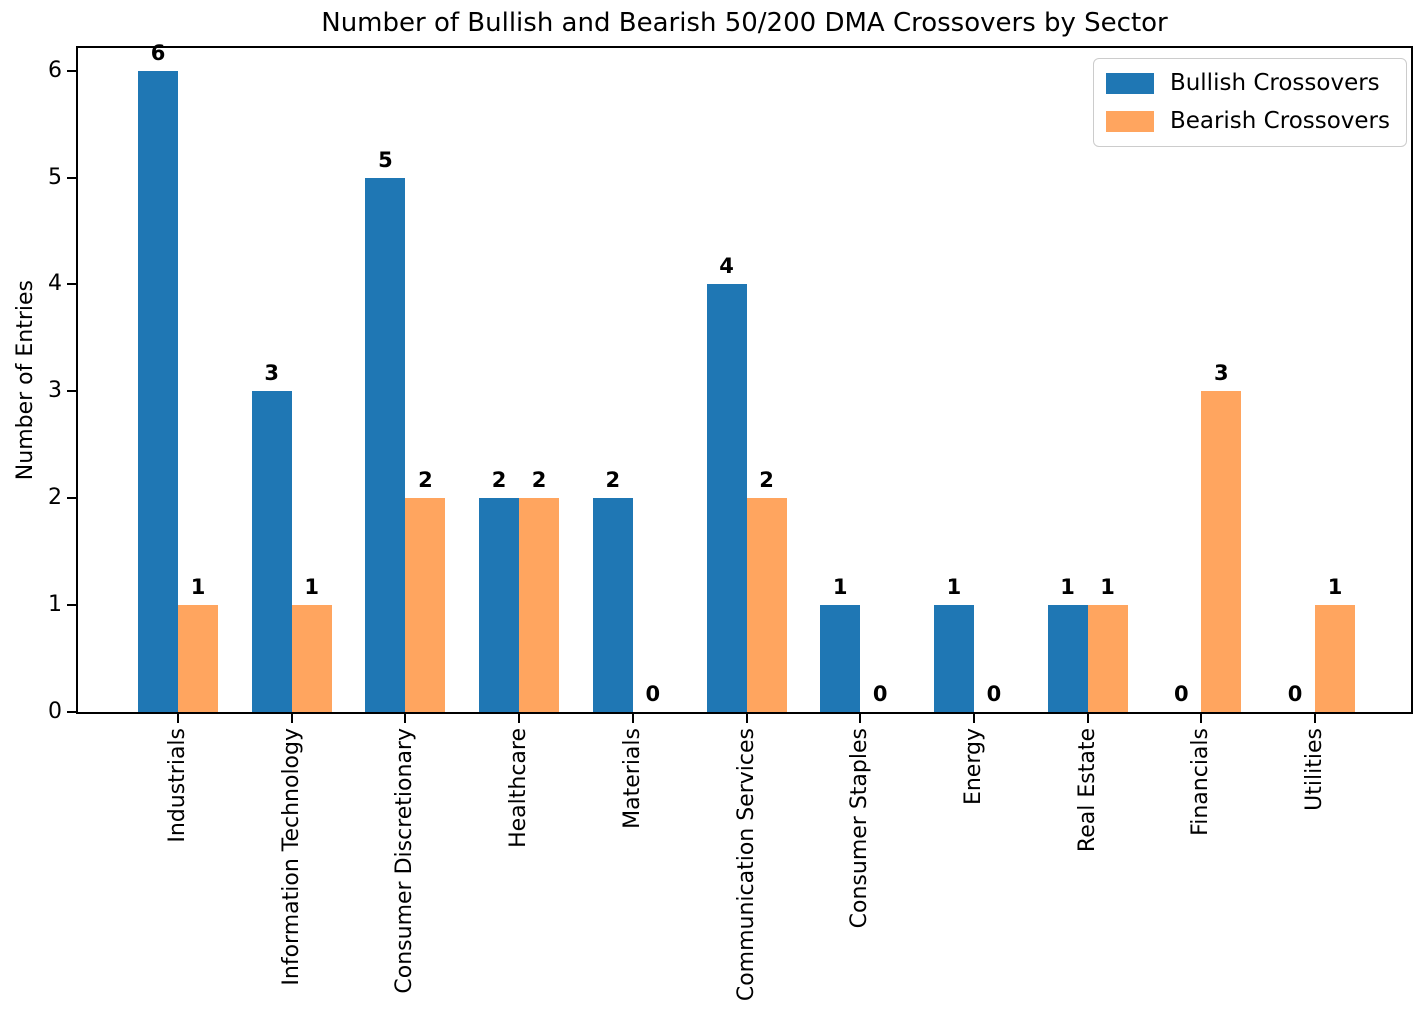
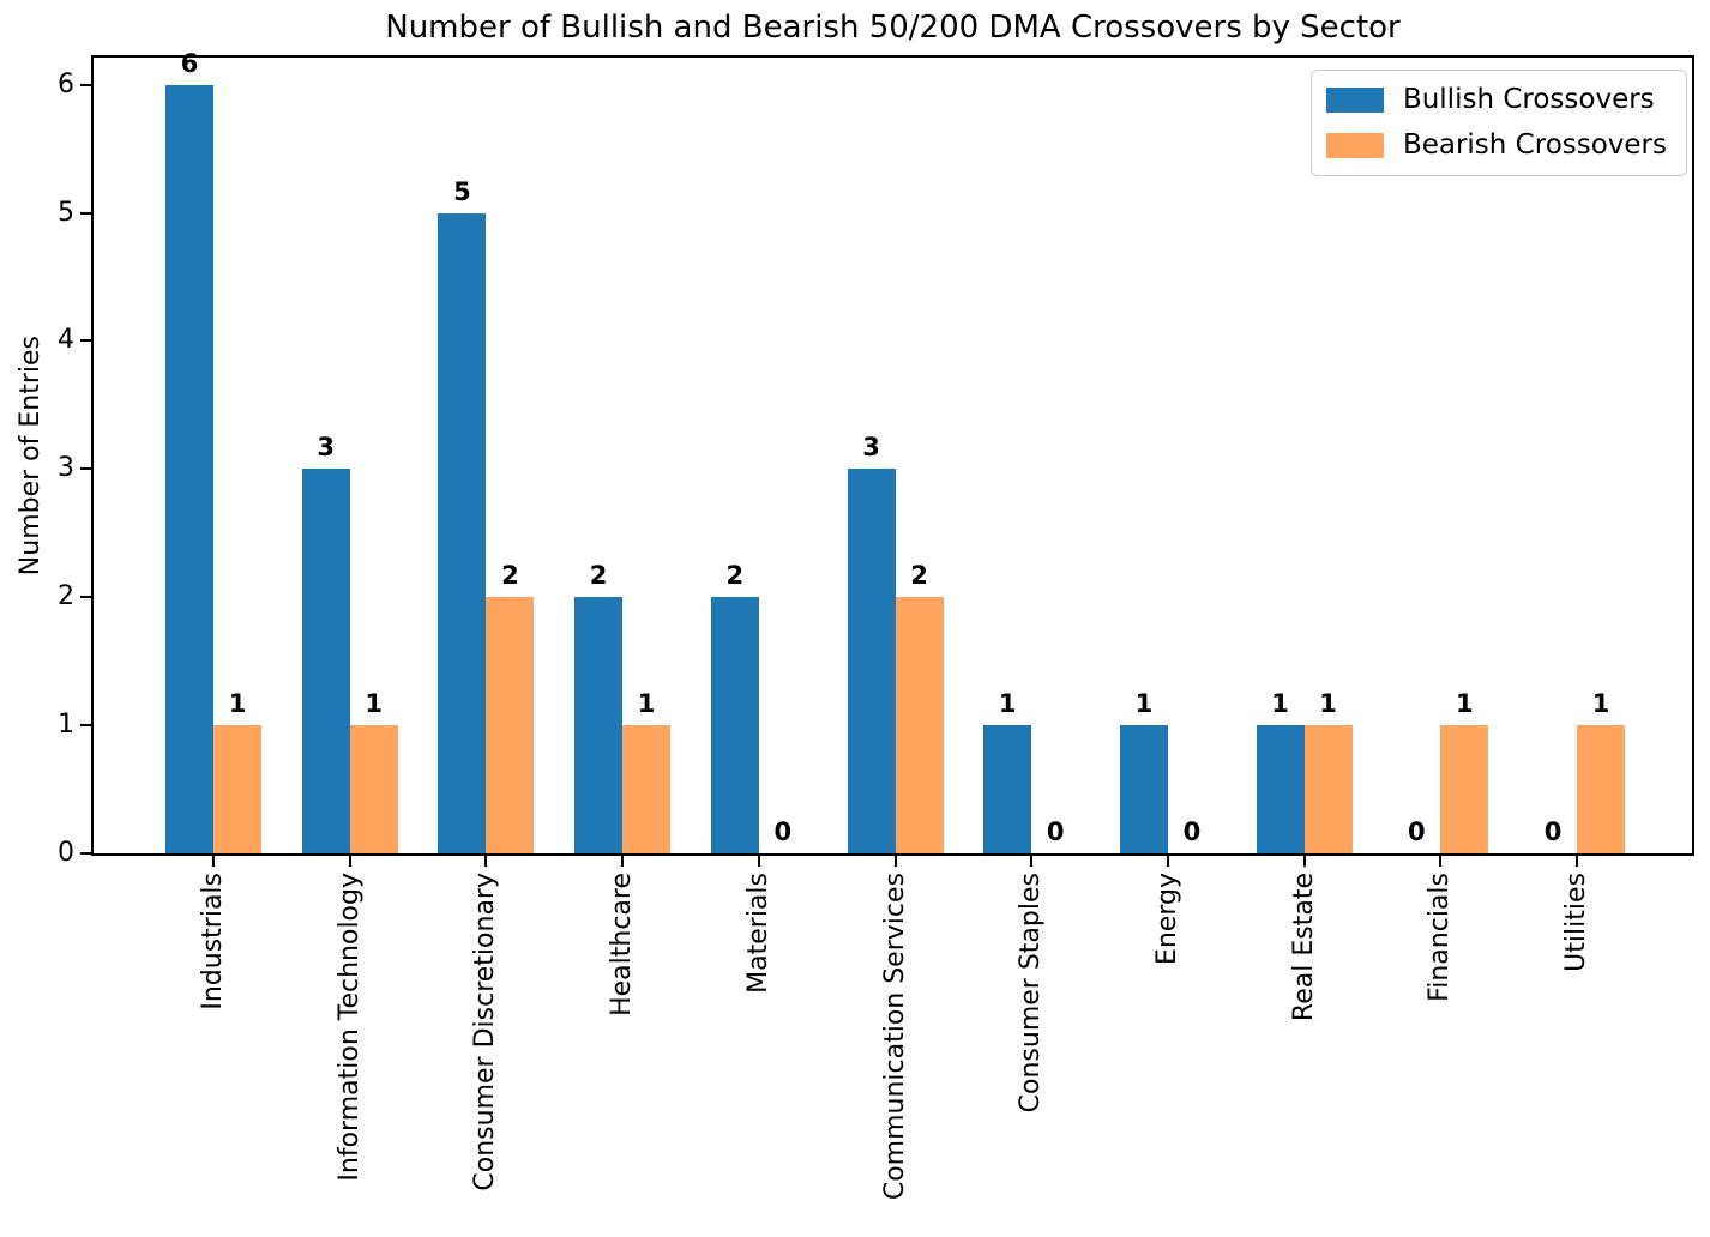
Bearish Crossovers/Healthcare: 2 -> 1
Bullish Crossovers/Communication Services: 4 -> 3
Bearish Crossovers/Financials: 3 -> 1
